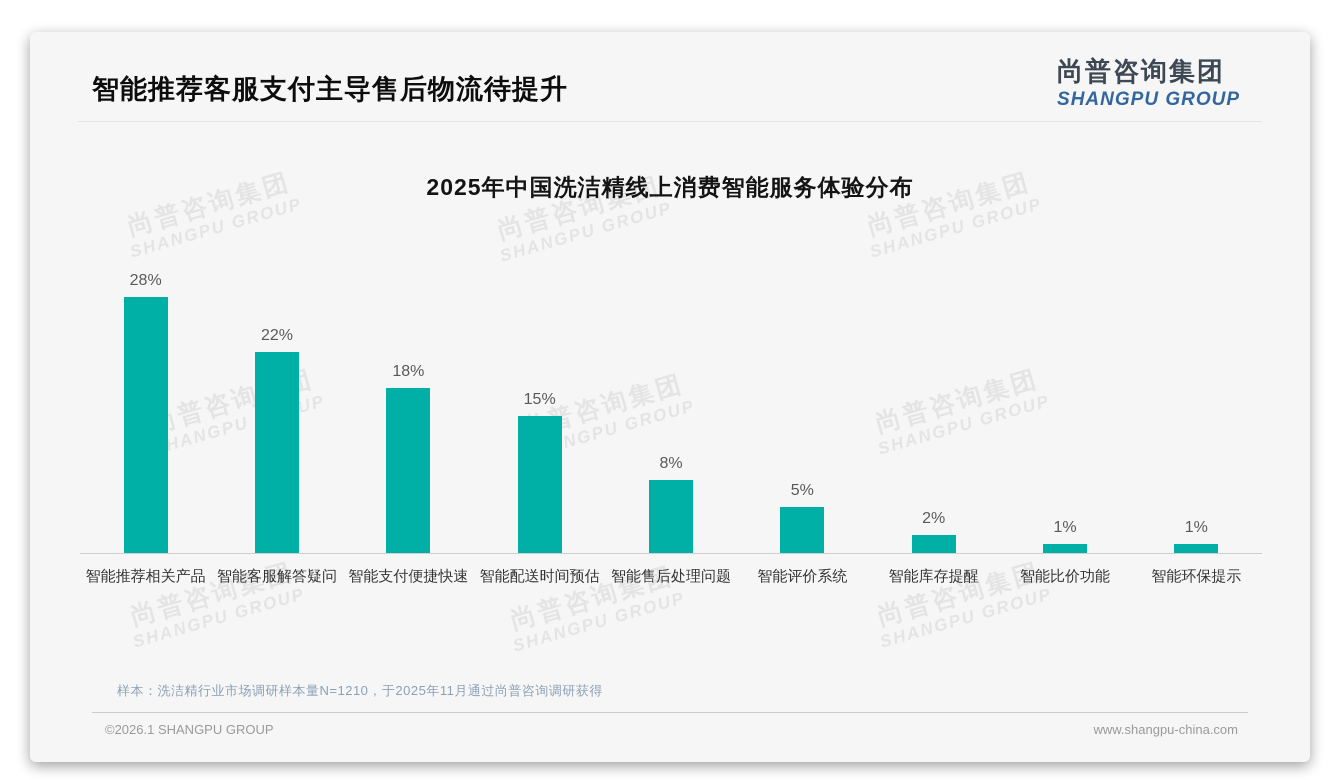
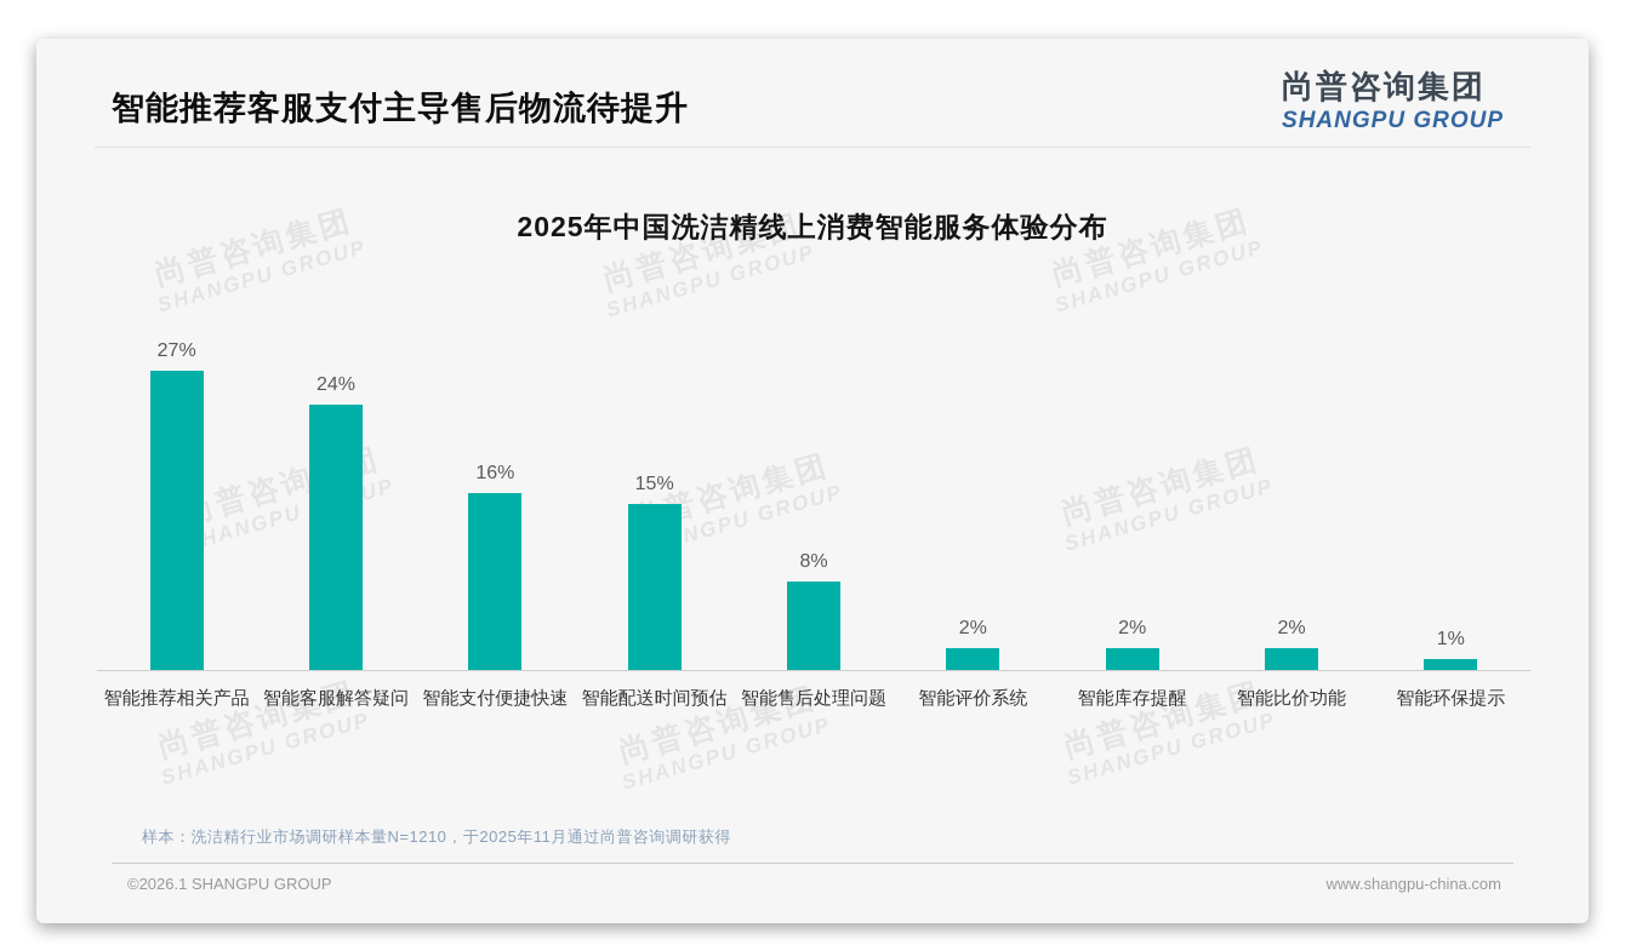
智能推荐相关产品: 28% -> 27%
智能客服解答疑问: 22% -> 24%
智能支付便捷快速: 18% -> 16%
智能评价系统: 5% -> 2%
智能比价功能: 1% -> 2%
